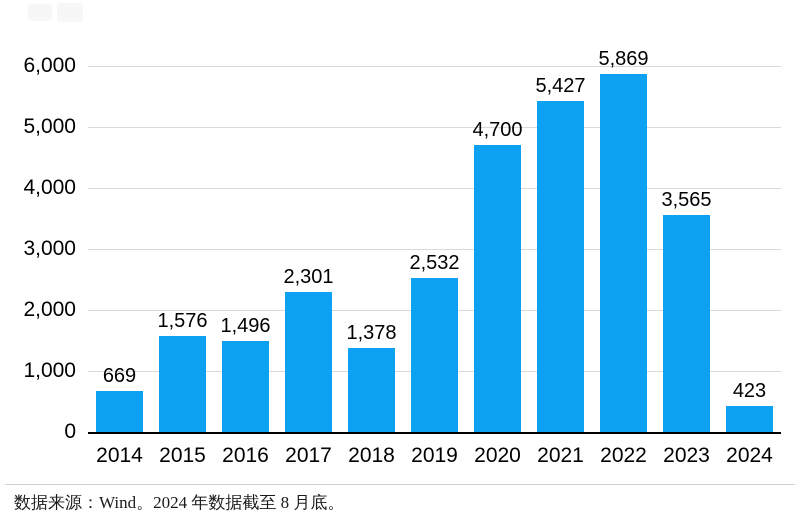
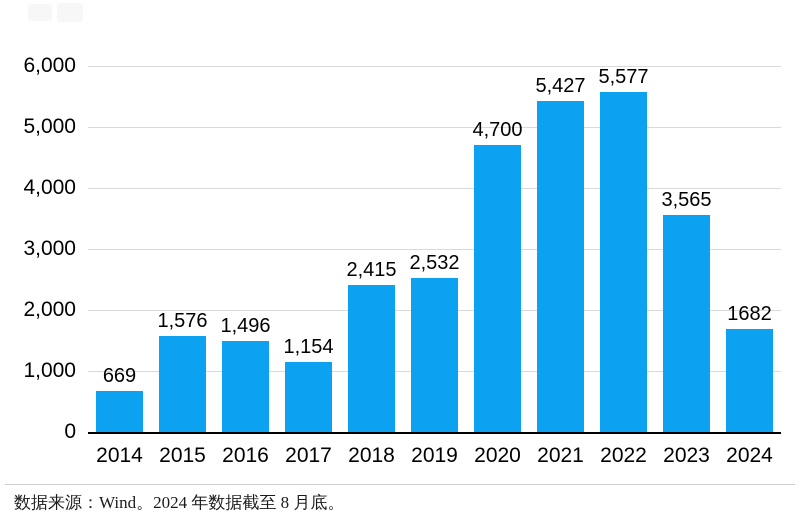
2017: 2,301 -> 1,154
2018: 1,378 -> 2,415
2022: 5,869 -> 5,577
2024: 423 -> 1682
